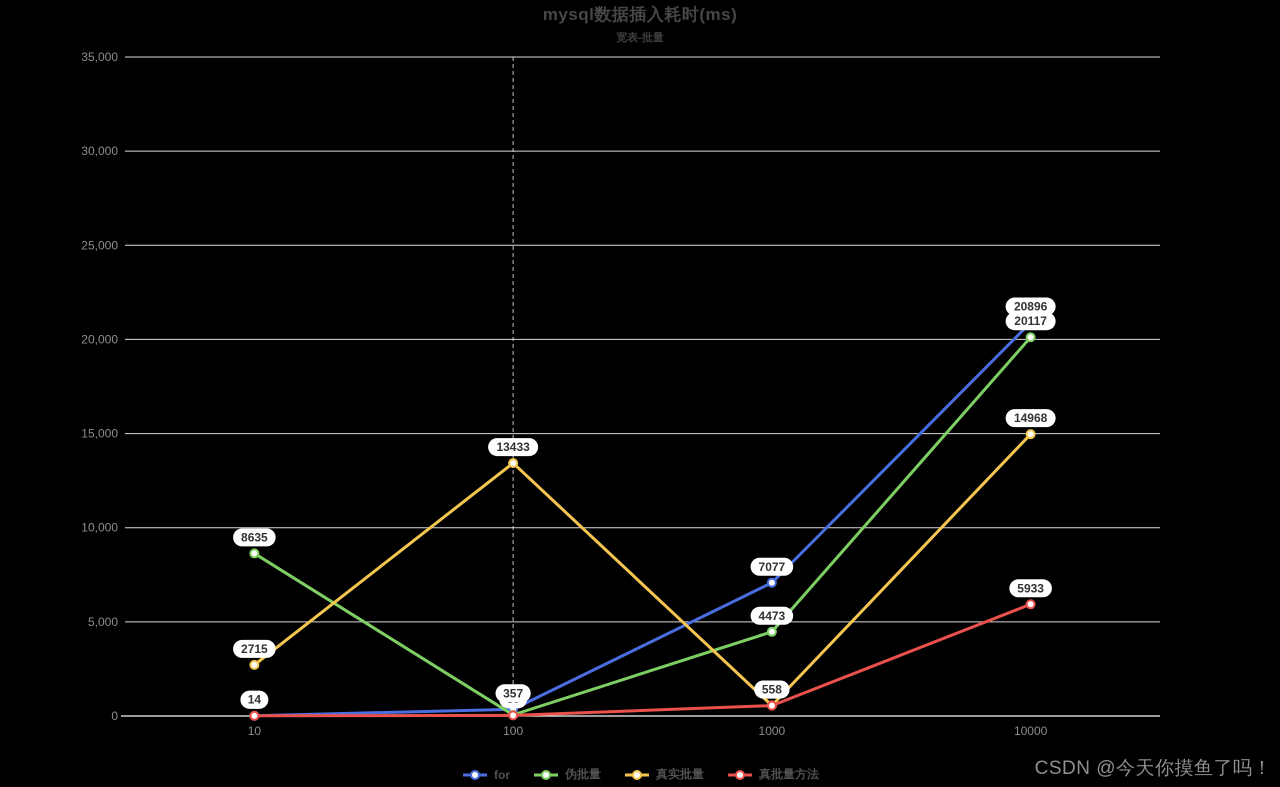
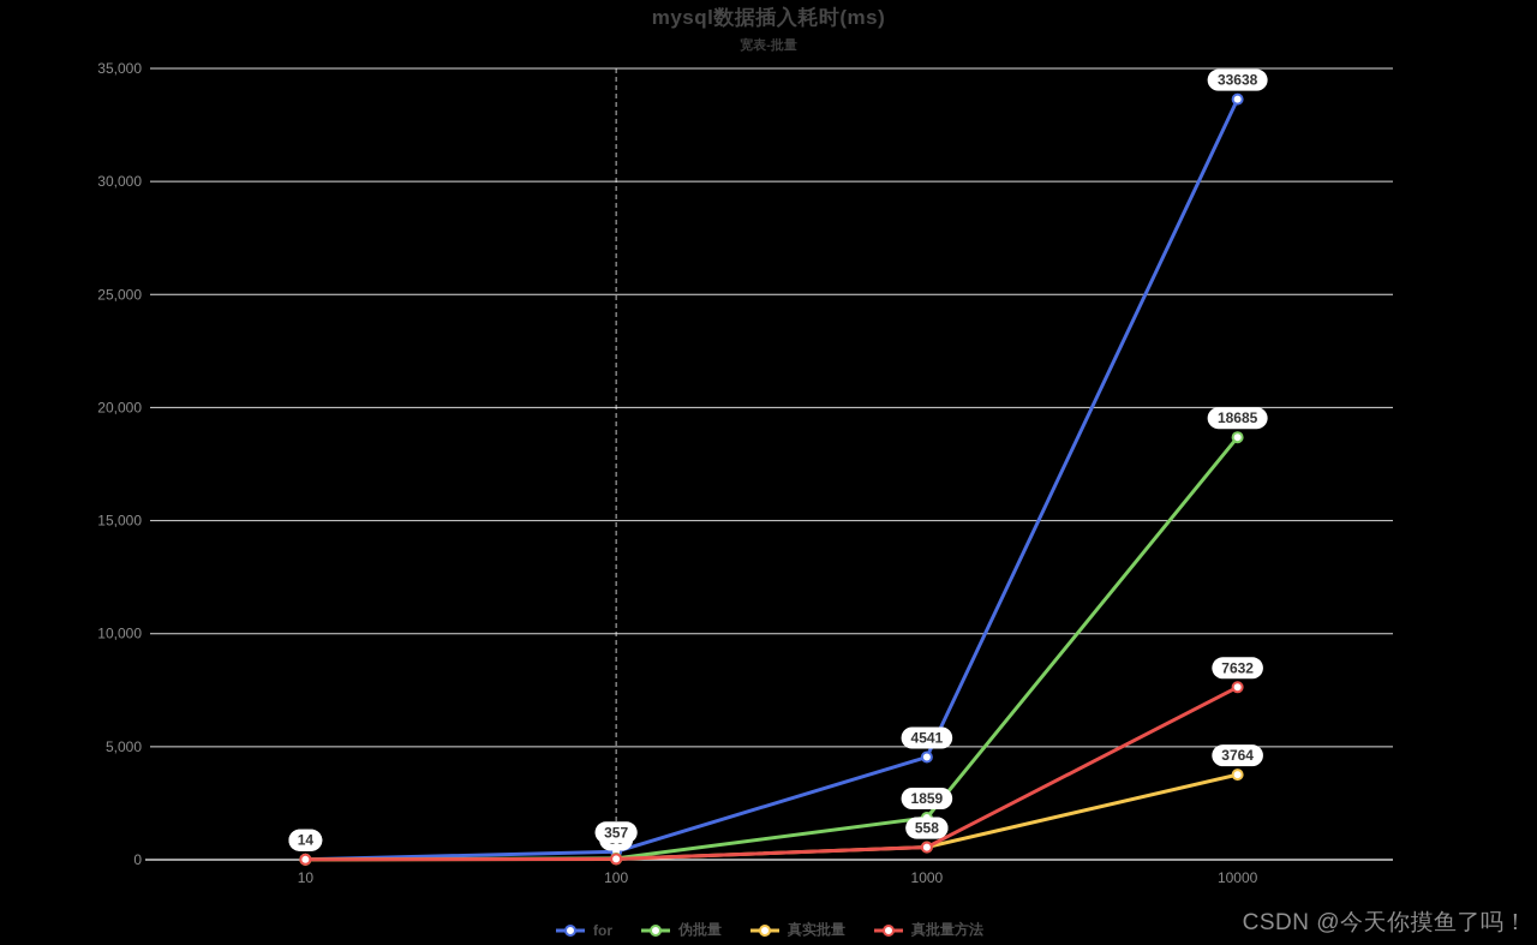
伪批量/10: 8635 -> 12
真实批量/10: 2715 -> 9
真实批量/100: 13433 -> 30
for/1000: 7077 -> 4541
伪批量/1000: 4473 -> 1859
for/10000: 20896 -> 33638
伪批量/10000: 20117 -> 18685
真实批量/10000: 14968 -> 3764
真批量方法/10000: 5933 -> 7632
